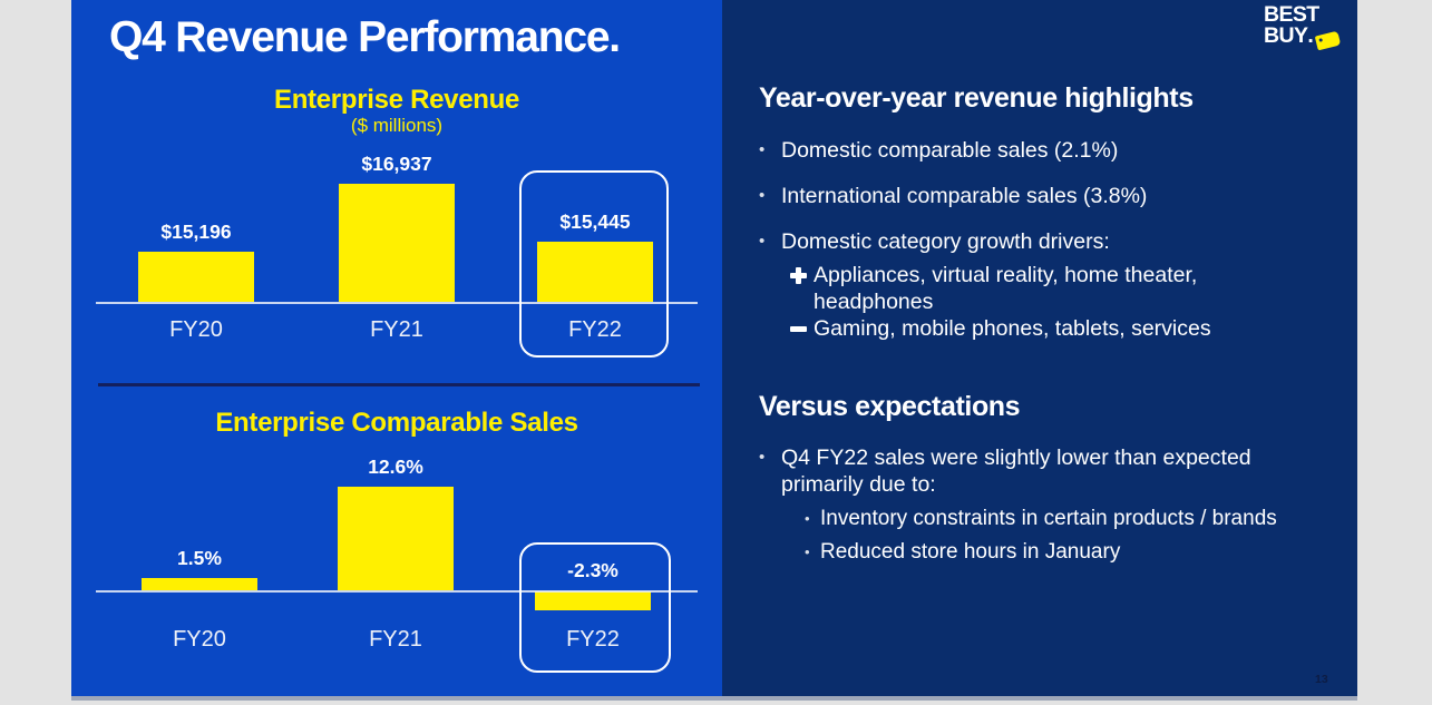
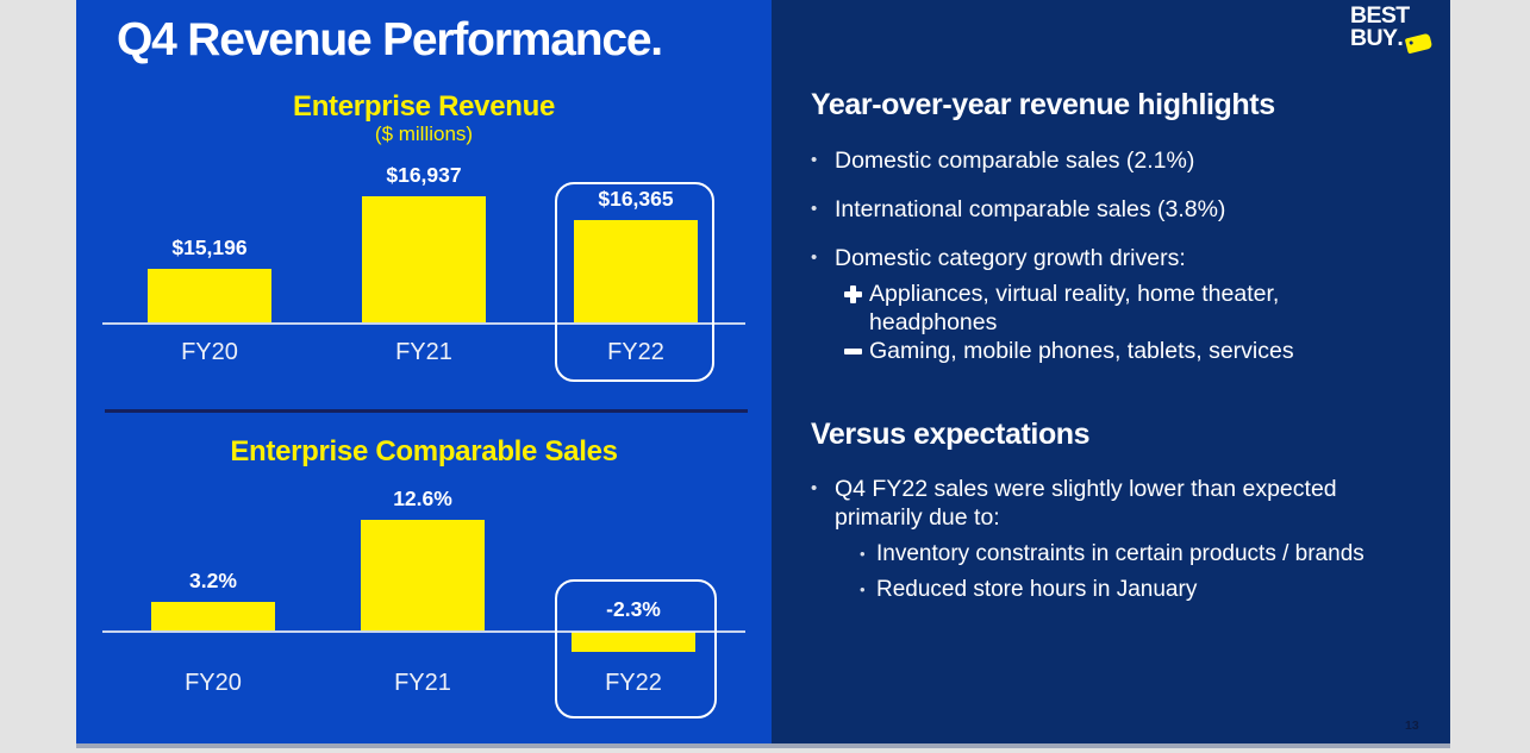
Enterprise Revenue/FY22: $15,445 -> $16,365
Enterprise Comparable Sales/FY20: 1.5% -> 3.2%
